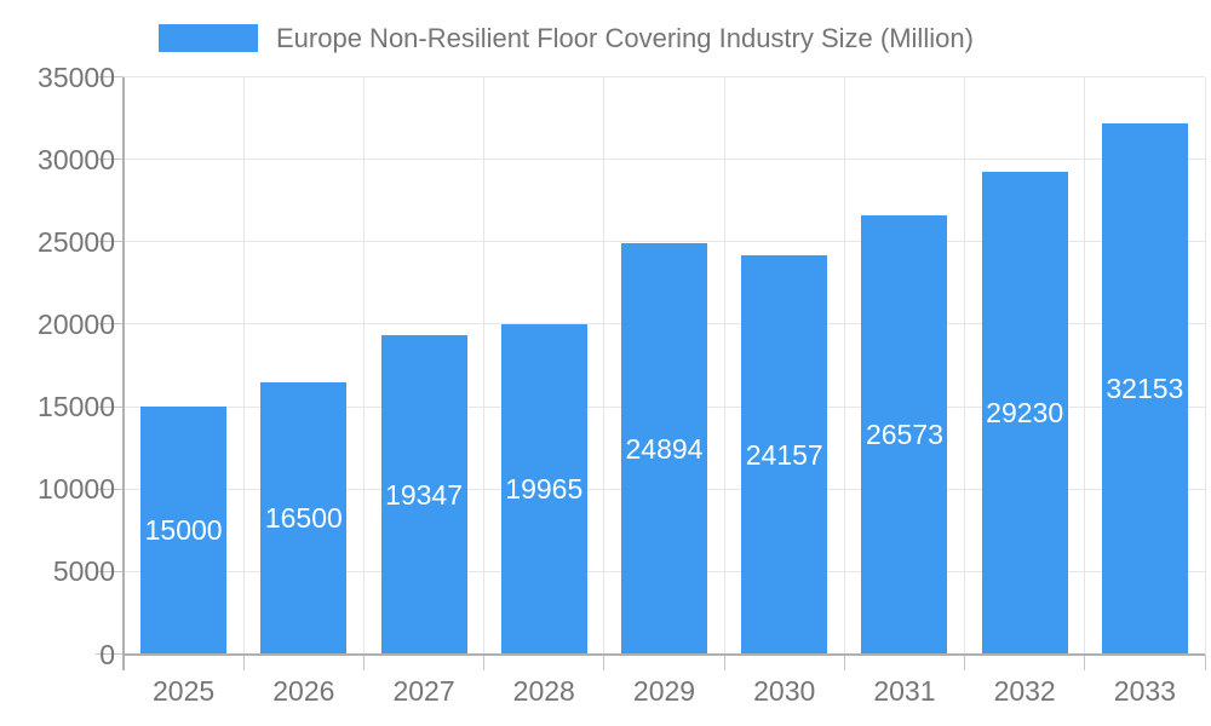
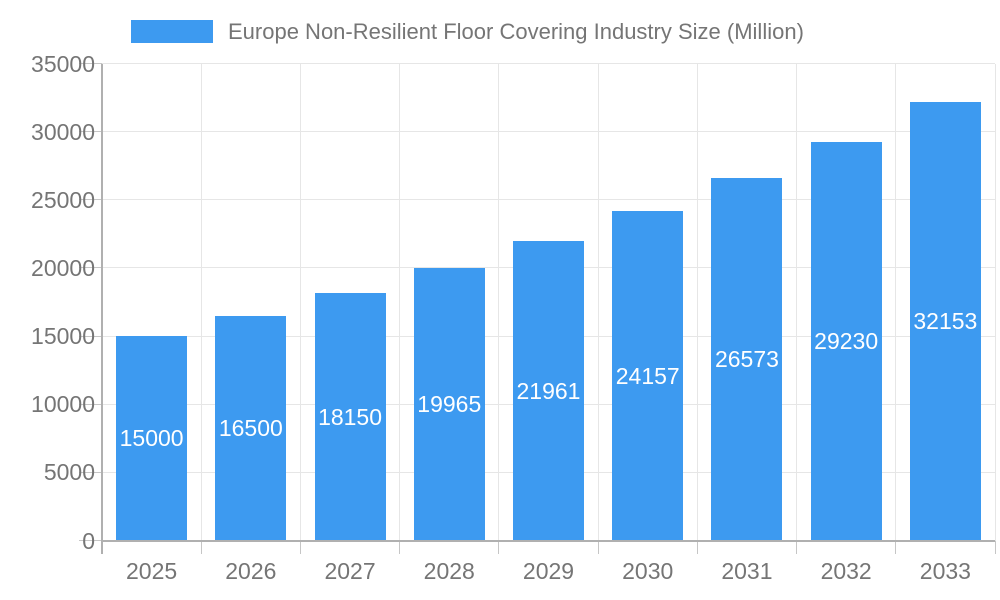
2027: 19347 -> 18150
2029: 24894 -> 21961
